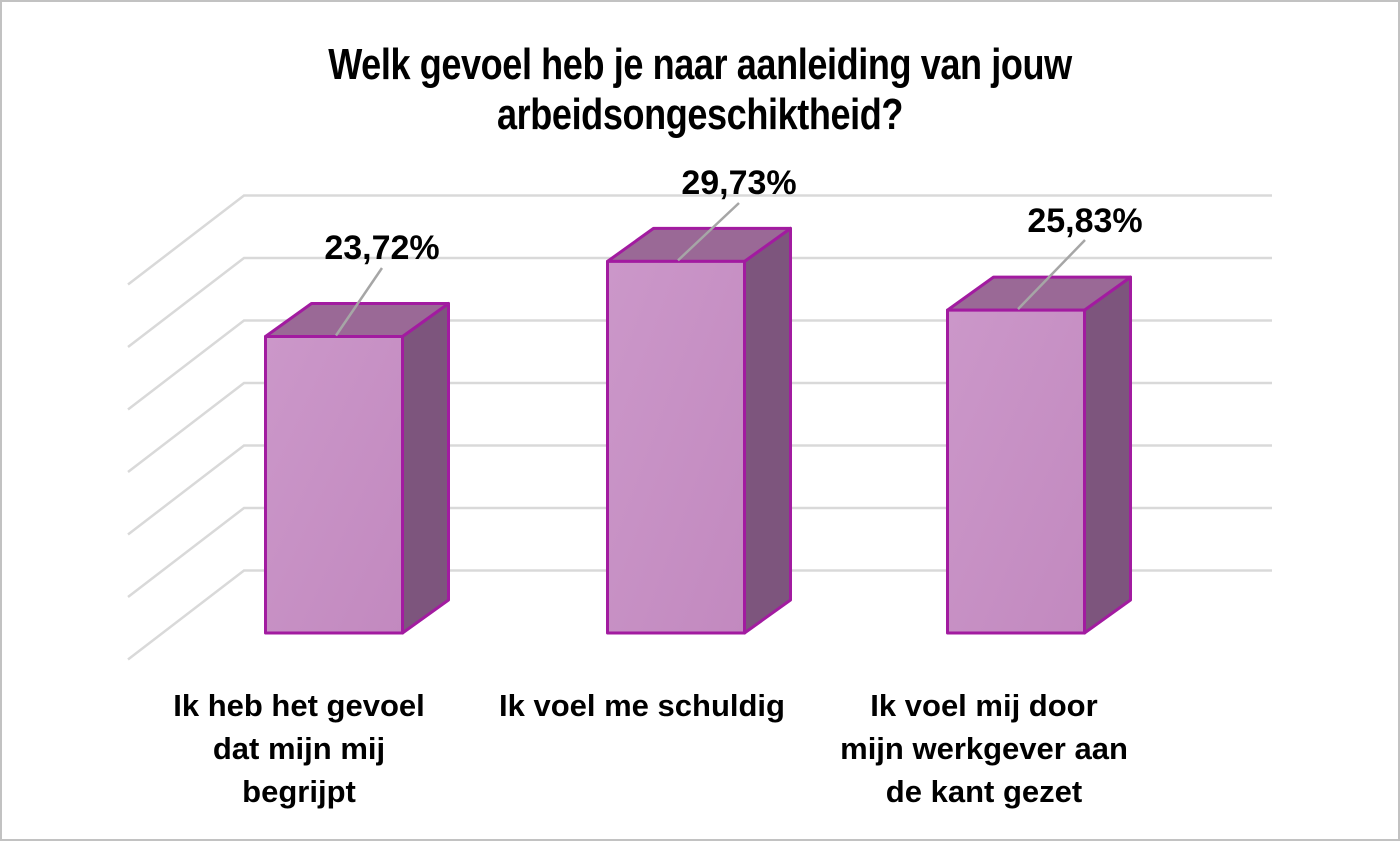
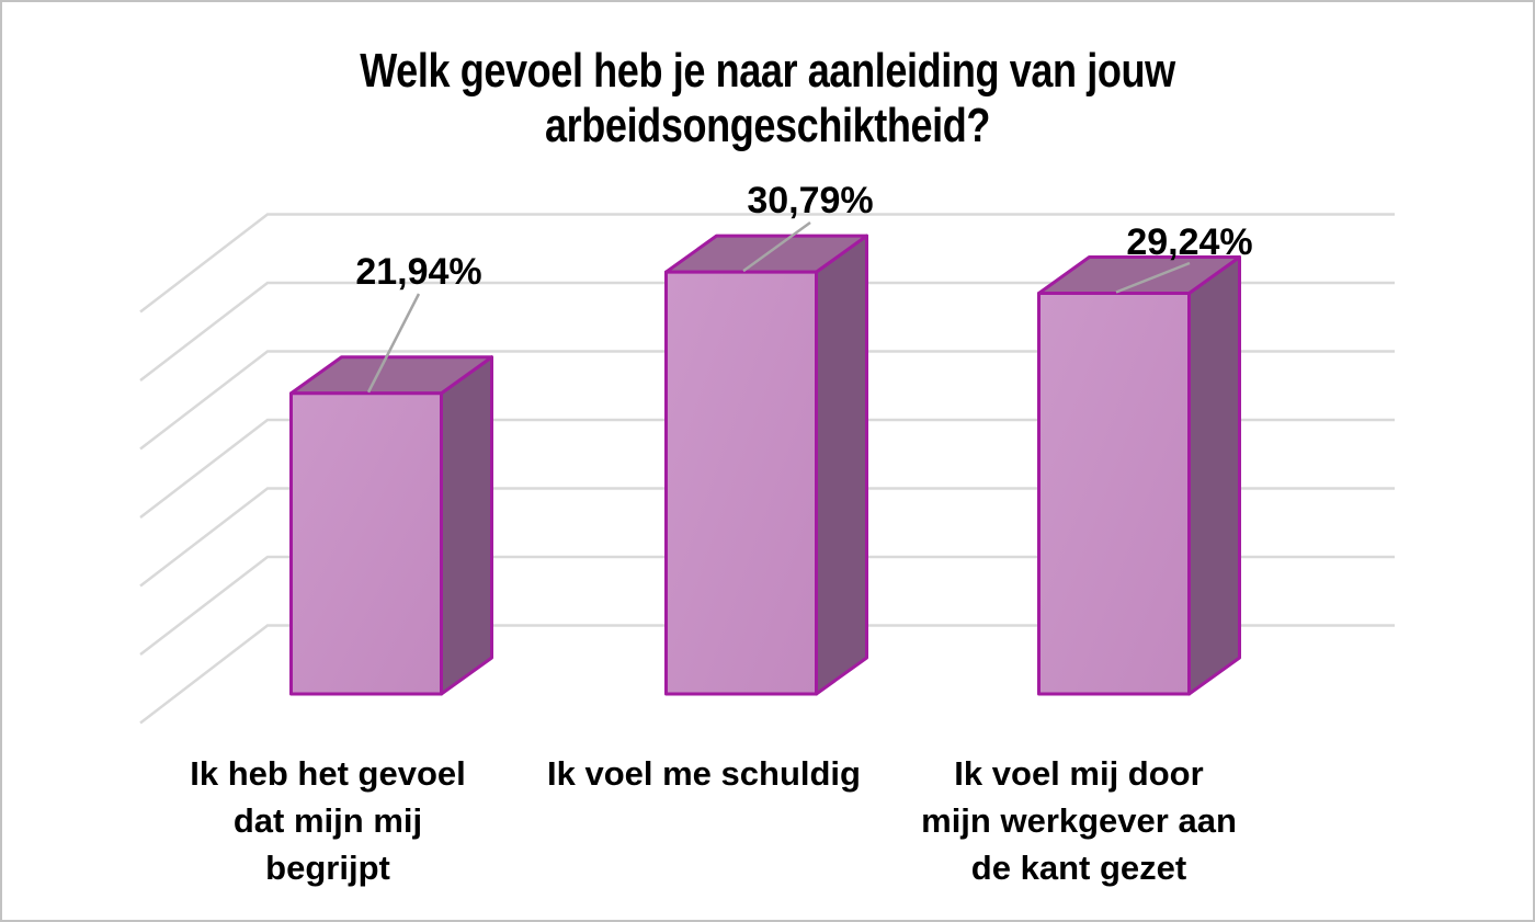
Ik heb het gevoel dat mijn mij begrijpt: 23,72% -> 21,94%
Ik voel me schuldig: 29,73% -> 30,79%
Ik voel mij door mijn werkgever aan de kant gezet: 25,83% -> 29,24%
